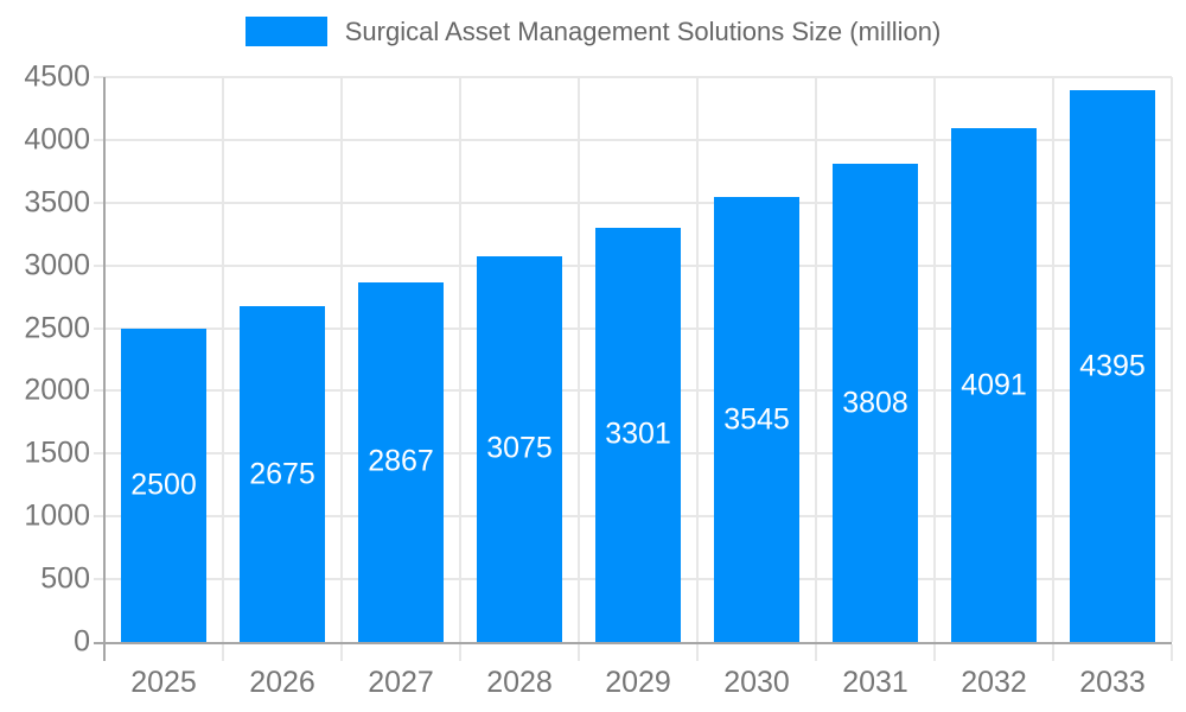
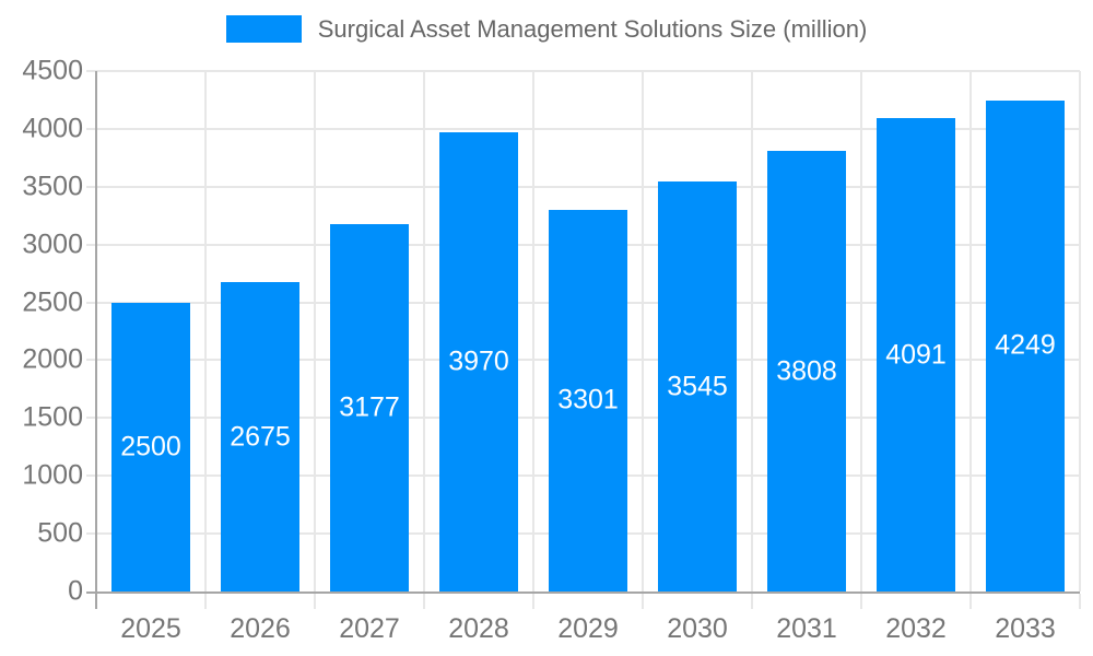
2027: 2867 -> 3177
2028: 3075 -> 3970
2033: 4395 -> 4249
